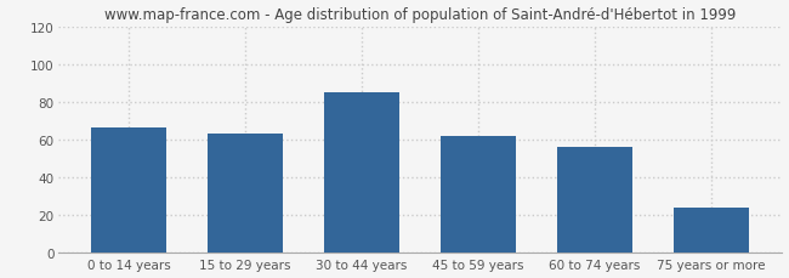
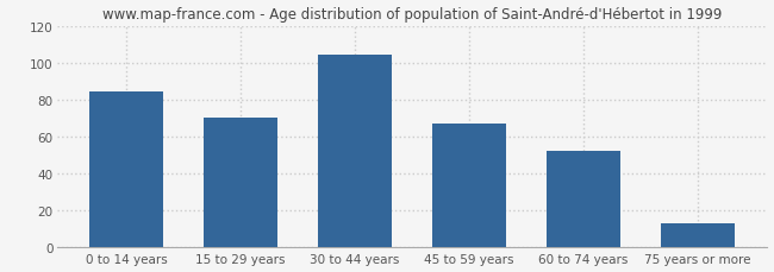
0 to 14 years: 66 -> 84
15 to 29 years: 63 -> 70
30 to 44 years: 85 -> 104
45 to 59 years: 62 -> 67
60 to 74 years: 56 -> 52
75 years or more: 24 -> 13
